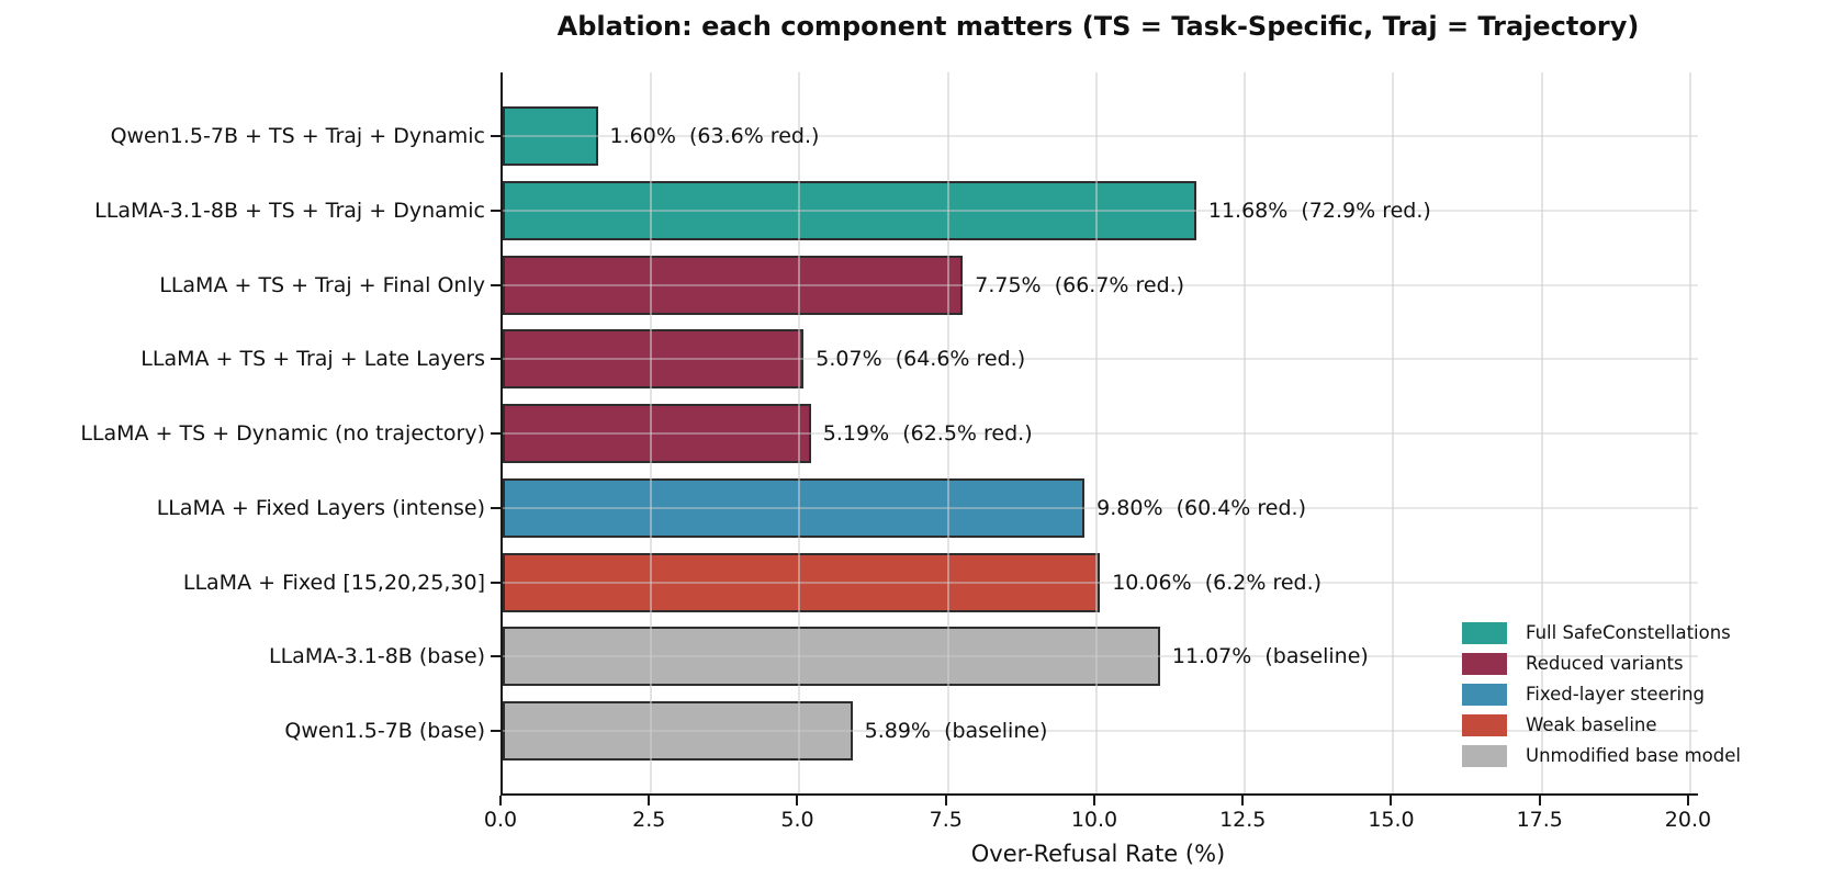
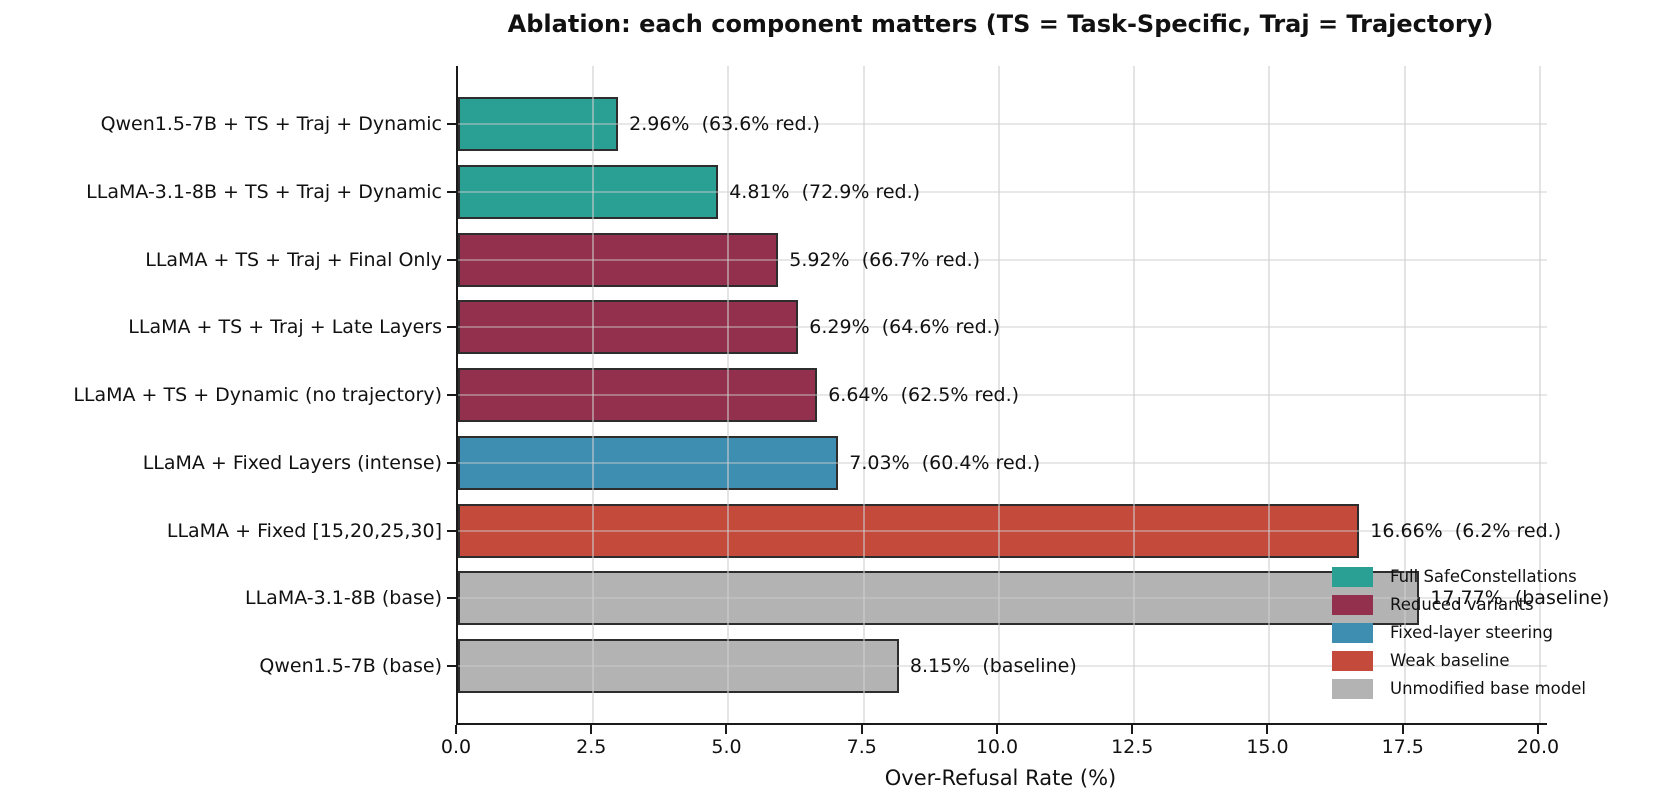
Qwen1.5-7B + TS + Traj + Dynamic: 1.60% -> 2.96%
LLaMA-3.1-8B + TS + Traj + Dynamic: 11.68% -> 4.81%
LLaMA + TS + Traj + Final Only: 7.75% -> 5.92%
LLaMA + TS + Traj + Late Layers: 5.07% -> 6.29%
LLaMA + TS + Dynamic (no trajectory): 5.19% -> 6.64%
LLaMA + Fixed Layers (intense): 9.80% -> 7.03%
LLaMA + Fixed [15,20,25,30]: 10.06% -> 16.66%
LLaMA-3.1-8B (base): 11.07% -> 17.77%
Qwen1.5-7B (base): 5.89% -> 8.15%
